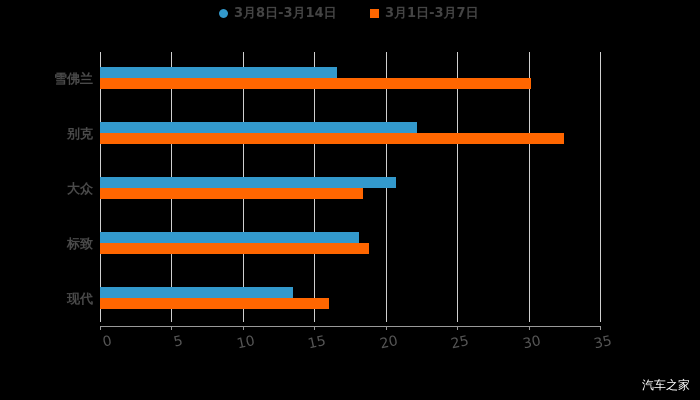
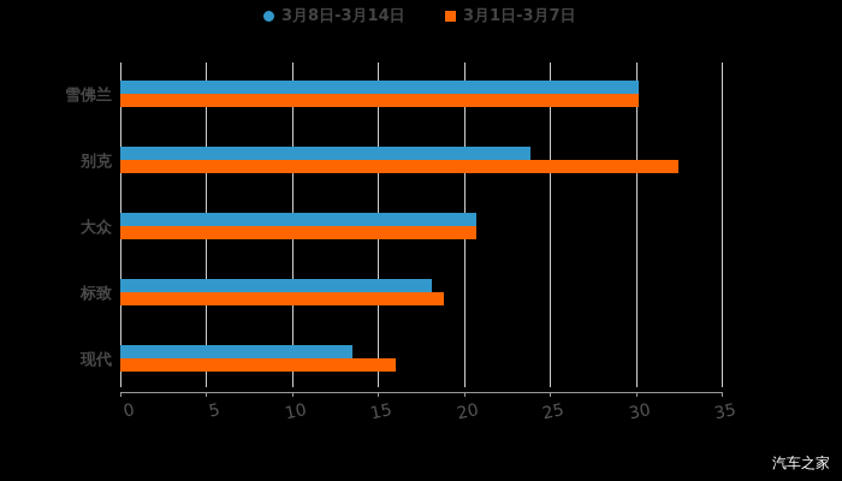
3月8日-3月14日/雪佛兰: 16.6 -> 30.2
3月8日-3月14日/别克: 22.2 -> 23.9
3月1日-3月7日/大众: 18.4 -> 20.7
